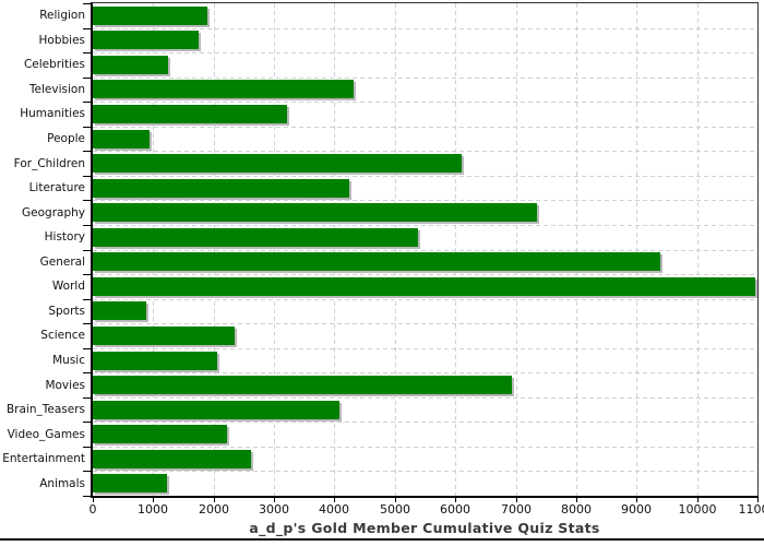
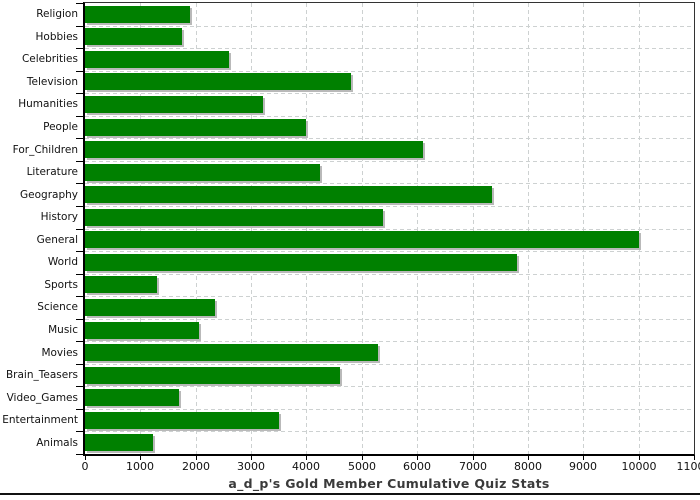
Celebrities: 1200 -> 2600
Television: 4300 -> 4800
People: 900 -> 4000
General: 9400 -> 10000
World: 11000 -> 7800
Sports: 900 -> 1300
Movies: 6900 -> 5300
Brain_Teasers: 4100 -> 4600
Video_Games: 2200 -> 1700
Entertainment: 2600 -> 3500
